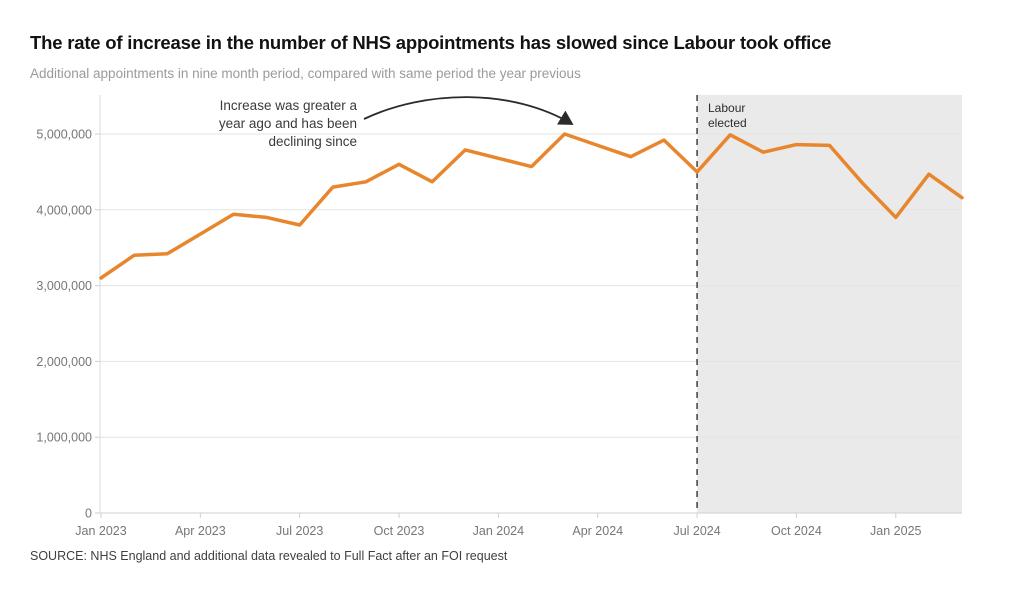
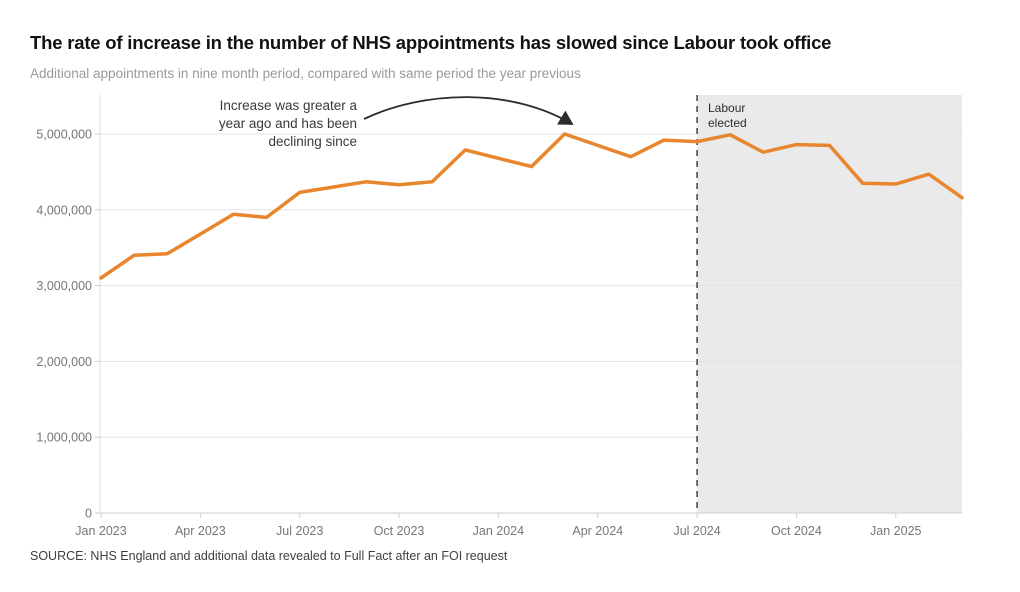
Jul 2023: 3800000 -> 4200000
Oct 2023: 4600000 -> 4300000
Jul 2024: 4500000 -> 4900000
Jan 2025: 3900000 -> 4300000
